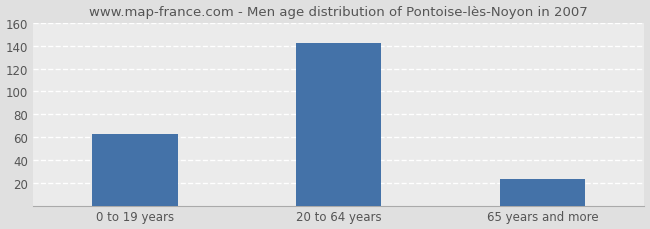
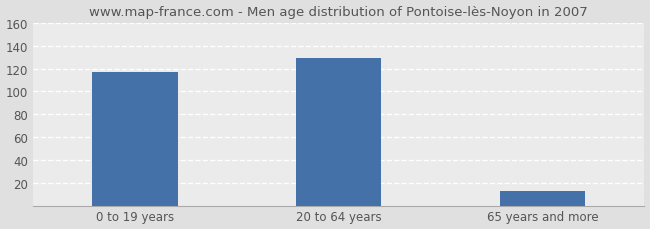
0 to 19 years: 63 -> 117
20 to 64 years: 142 -> 129
65 years and more: 23 -> 13
